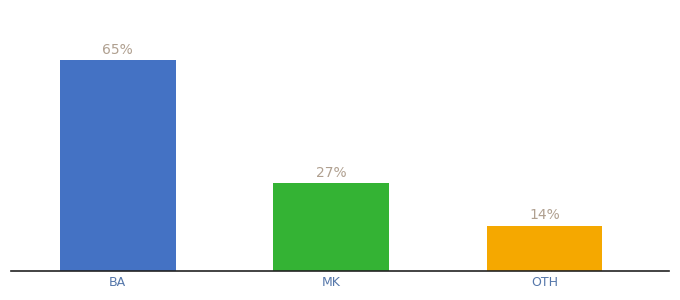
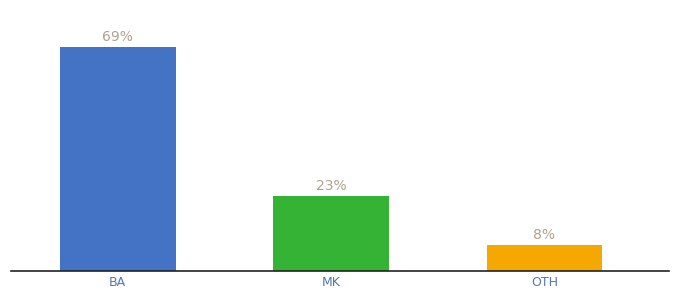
BA: 65% -> 69%
MK: 27% -> 23%
OTH: 14% -> 8%
